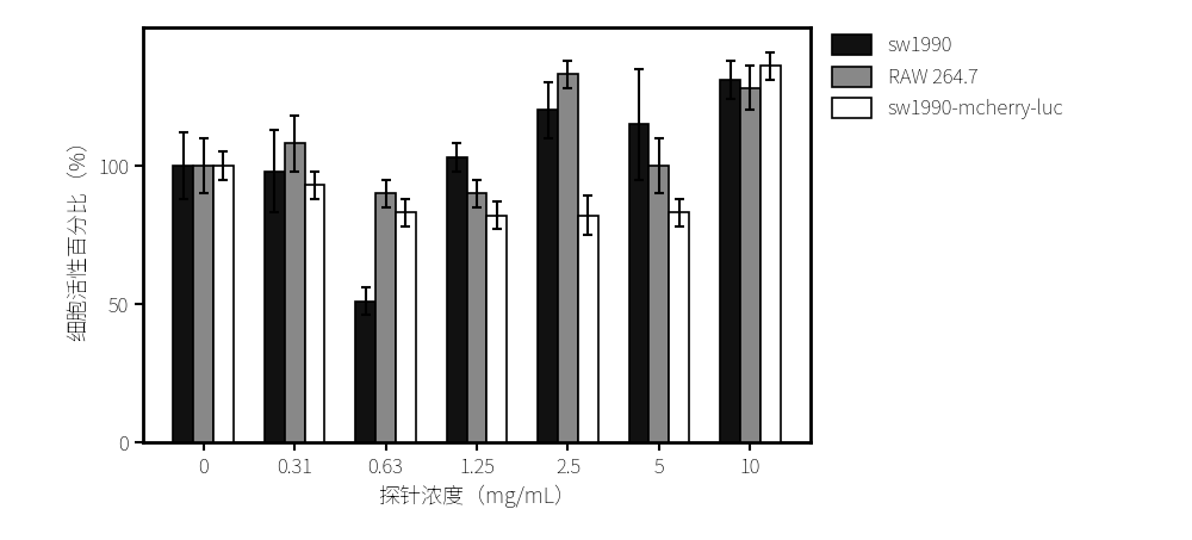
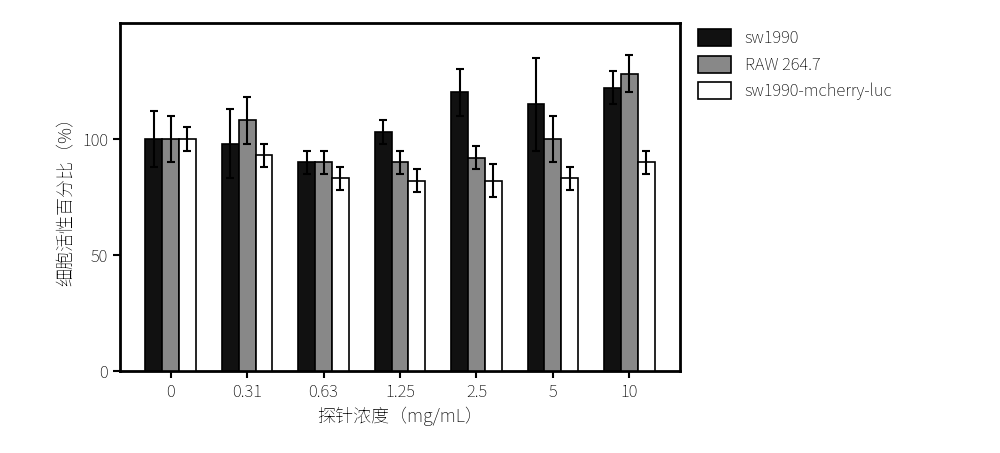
sw1990/0.63: 51 -> 90
RAW 264.7/2.5: 133 -> 92
sw1990/10: 131 -> 122
sw1990-mcherry-luc/10: 136 -> 90
